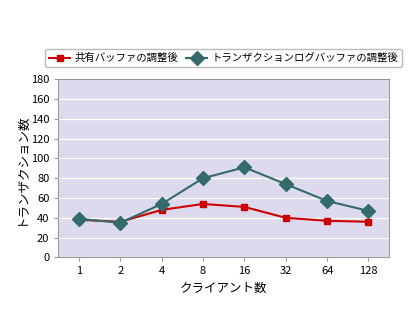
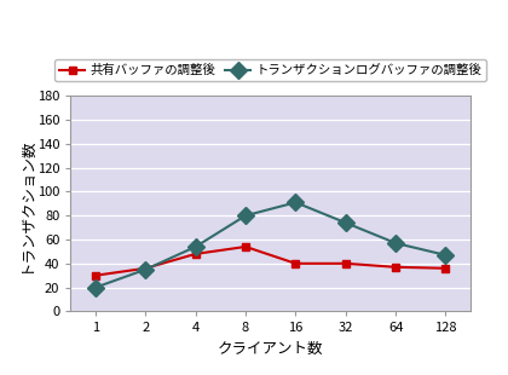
共有バッファの調整後/1: 38 -> 30
トランザクションログバッファの調整後/1: 39 -> 20
共有バッファの調整後/16: 51 -> 40
